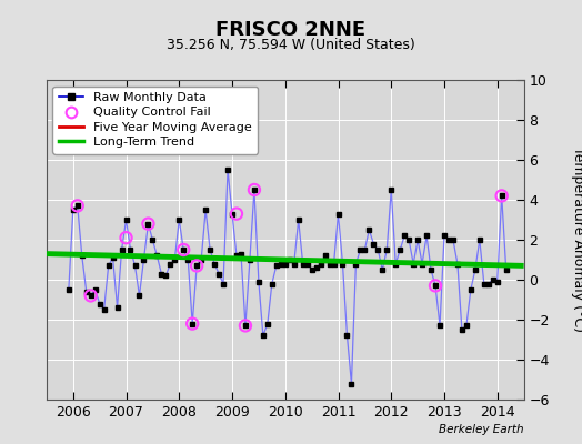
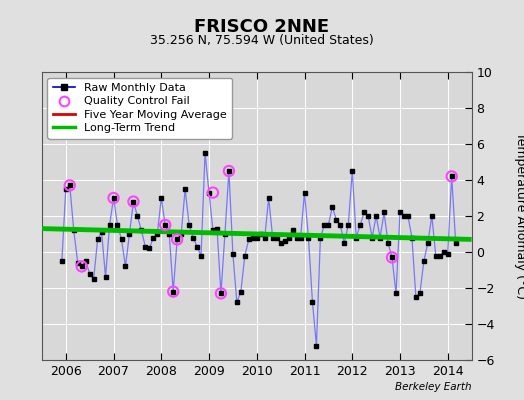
Quality Control Fail/2007: 2.1 -> 3.0
